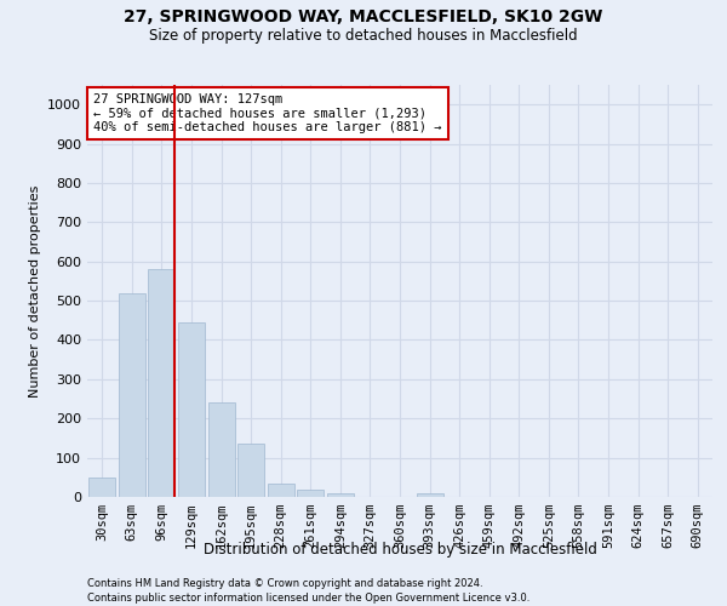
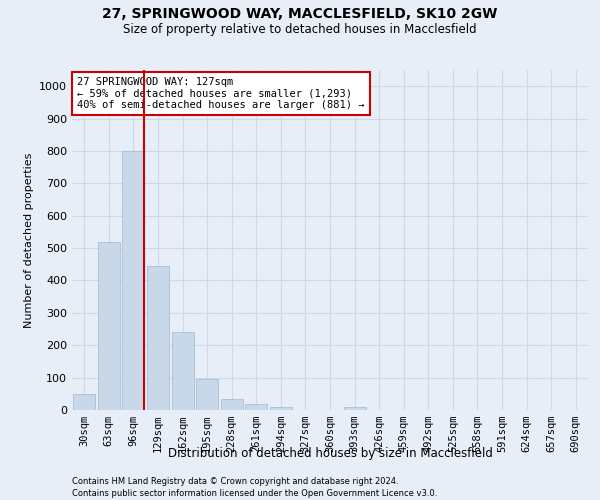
96sqm: 580 -> 800
195sqm: 135 -> 95
